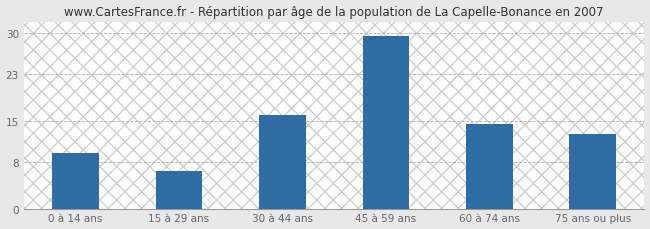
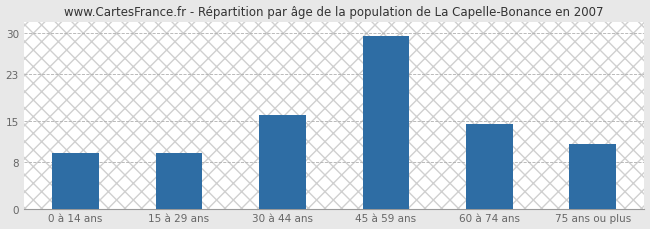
15 à 29 ans: 6.4 -> 9.5
75 ans ou plus: 12.8 -> 11.0
